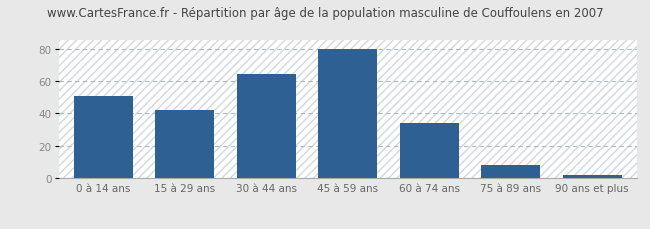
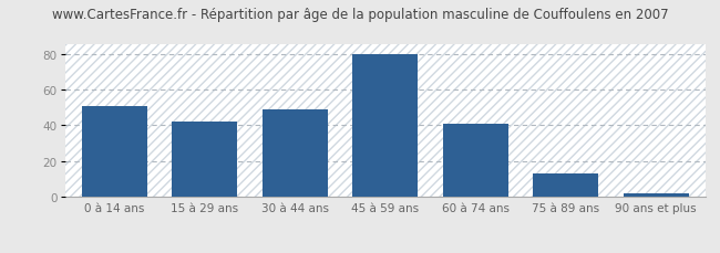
30 à 44 ans: 64 -> 49
60 à 74 ans: 34 -> 41
75 à 89 ans: 8 -> 13
